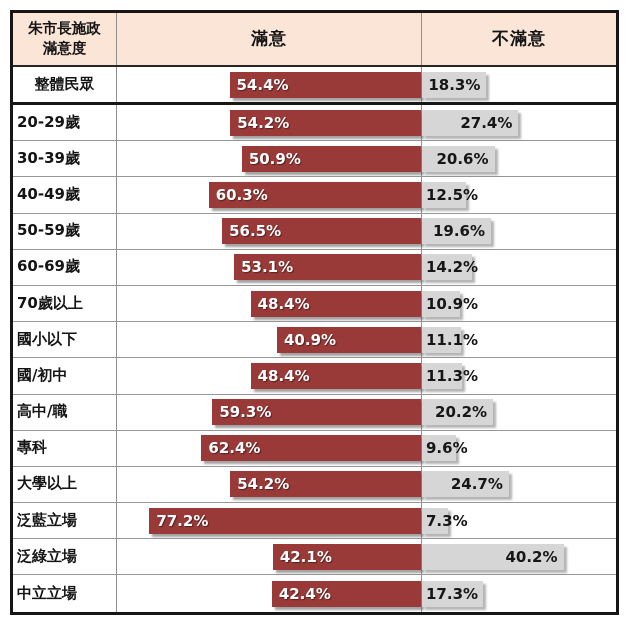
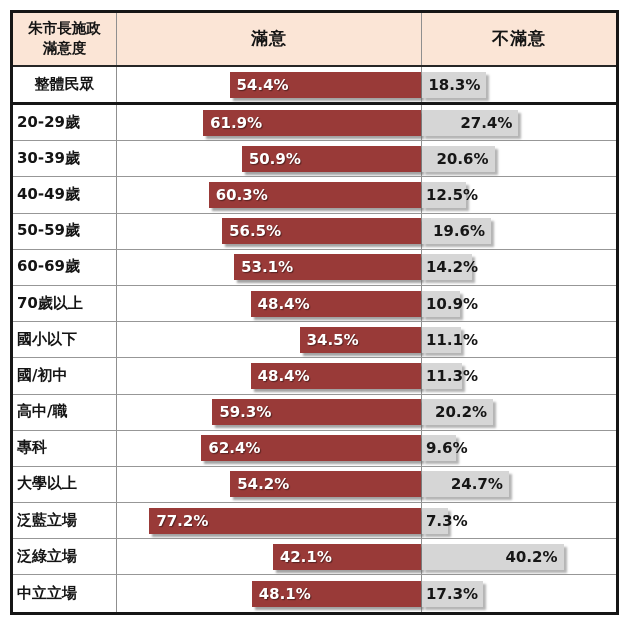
滿意/20-29歲: 54.2% -> 61.9%
滿意/國小以下: 40.9% -> 34.5%
滿意/中立立場: 42.4% -> 48.1%
